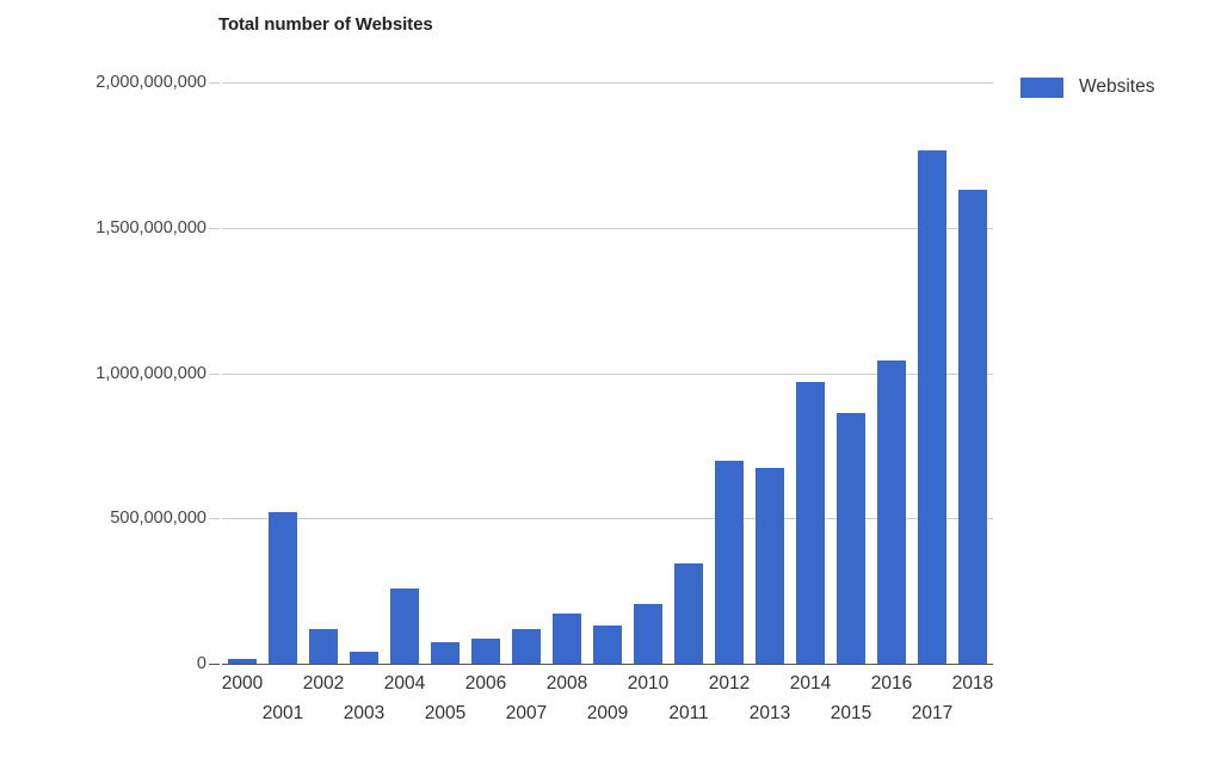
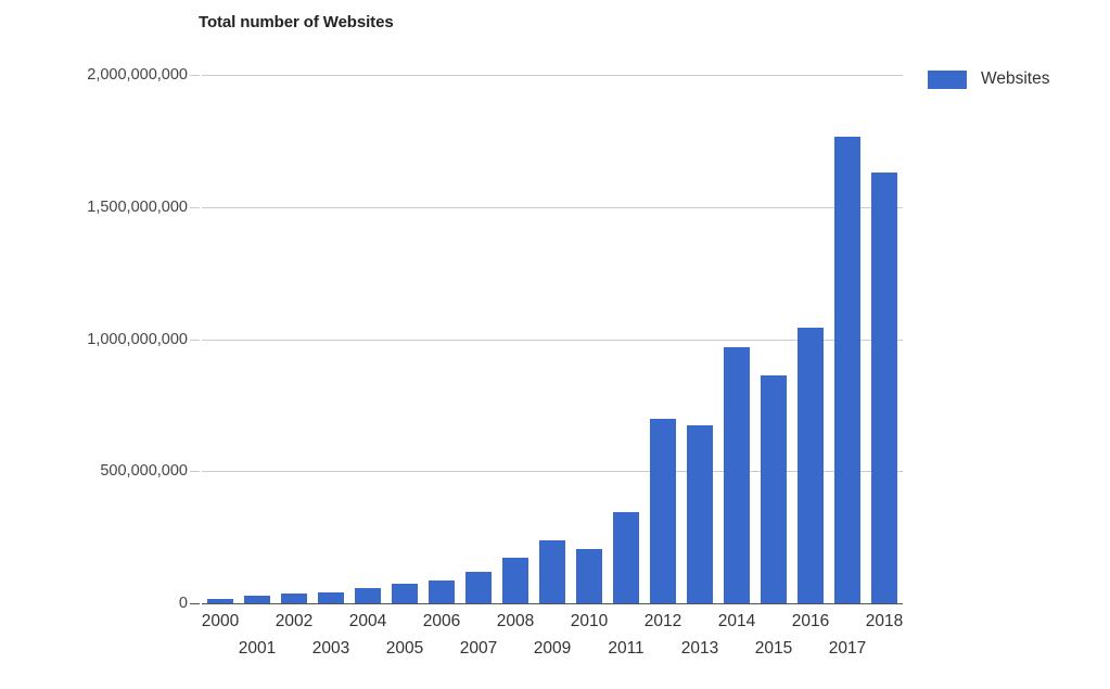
2001: 520000000 -> 30000000
2002: 120000000 -> 40000000
2004: 260000000 -> 60000000
2009: 130000000 -> 240000000
